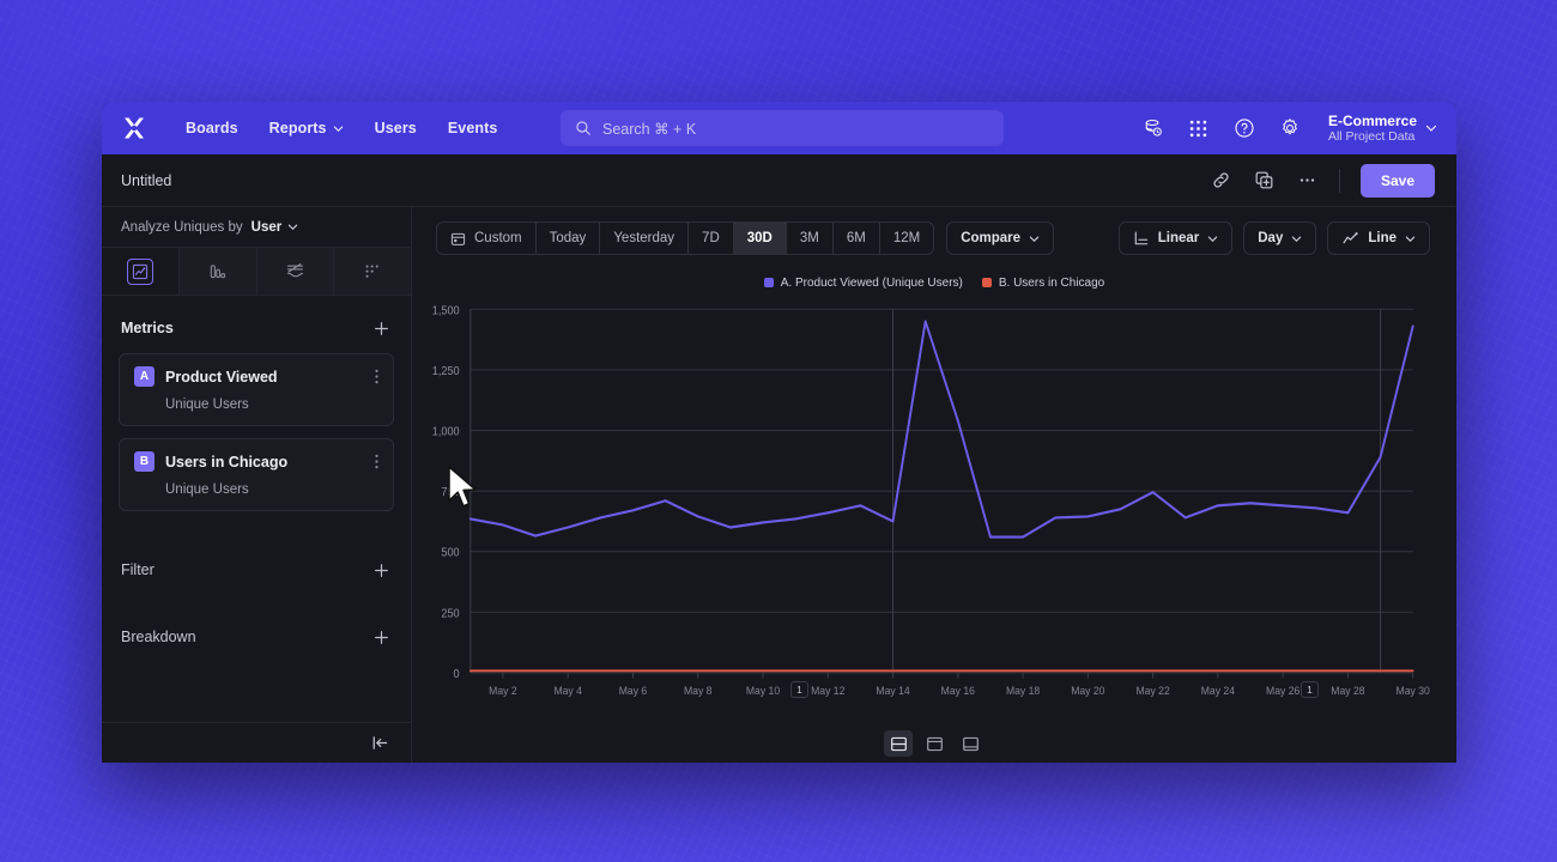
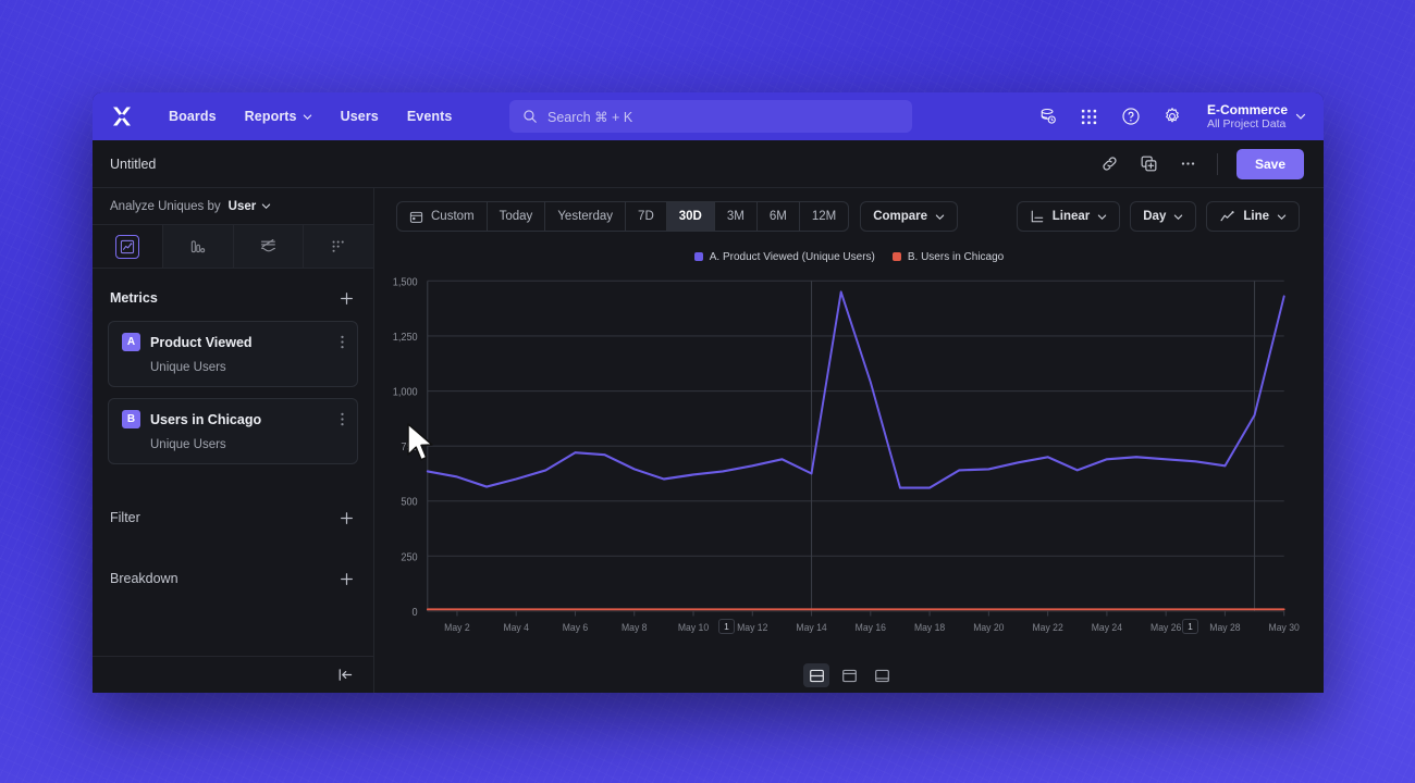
A. Product Viewed (Unique Users)/May 6: 670 -> 720
A. Product Viewed (Unique Users)/May 22: 740 -> 700
